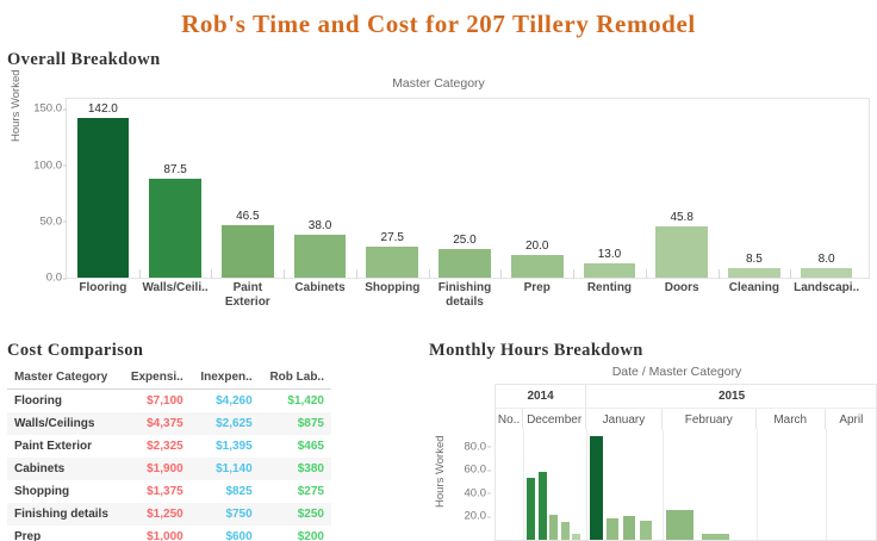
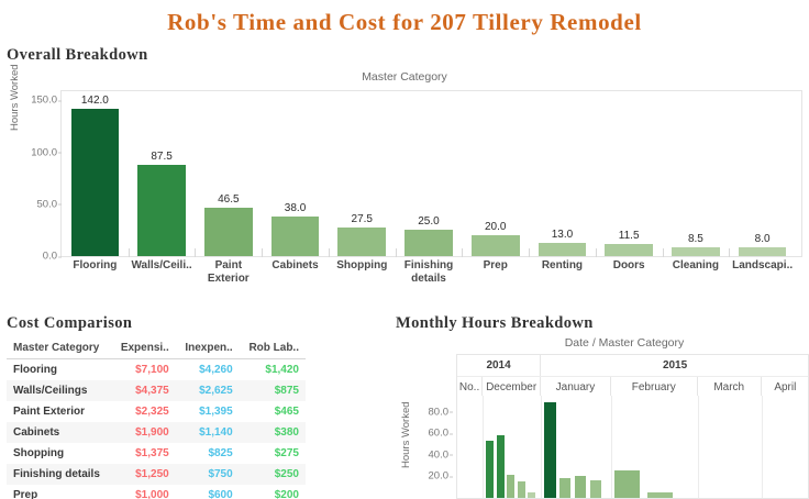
Overall Breakdown/Doors: 45.8 -> 11.5
